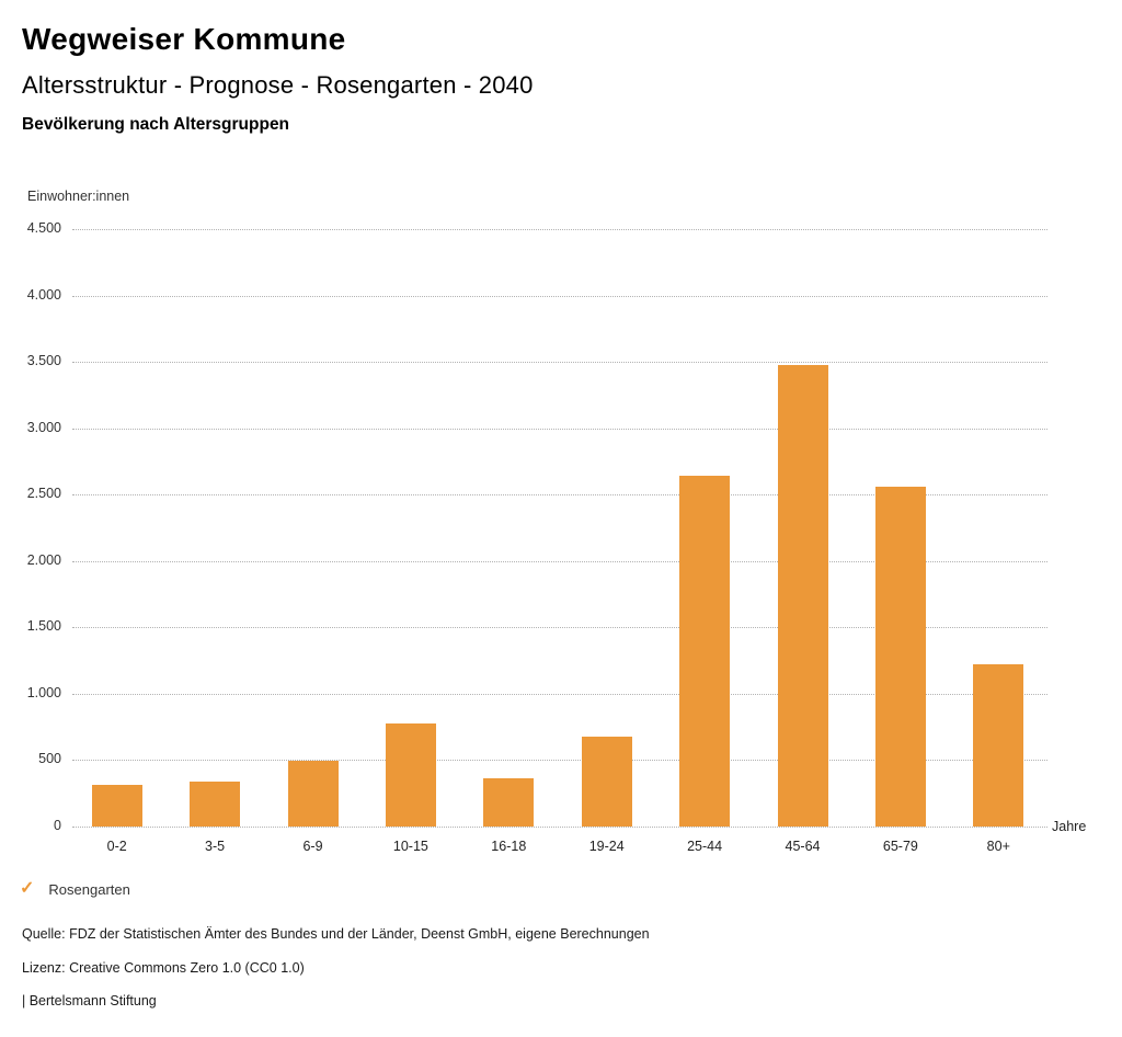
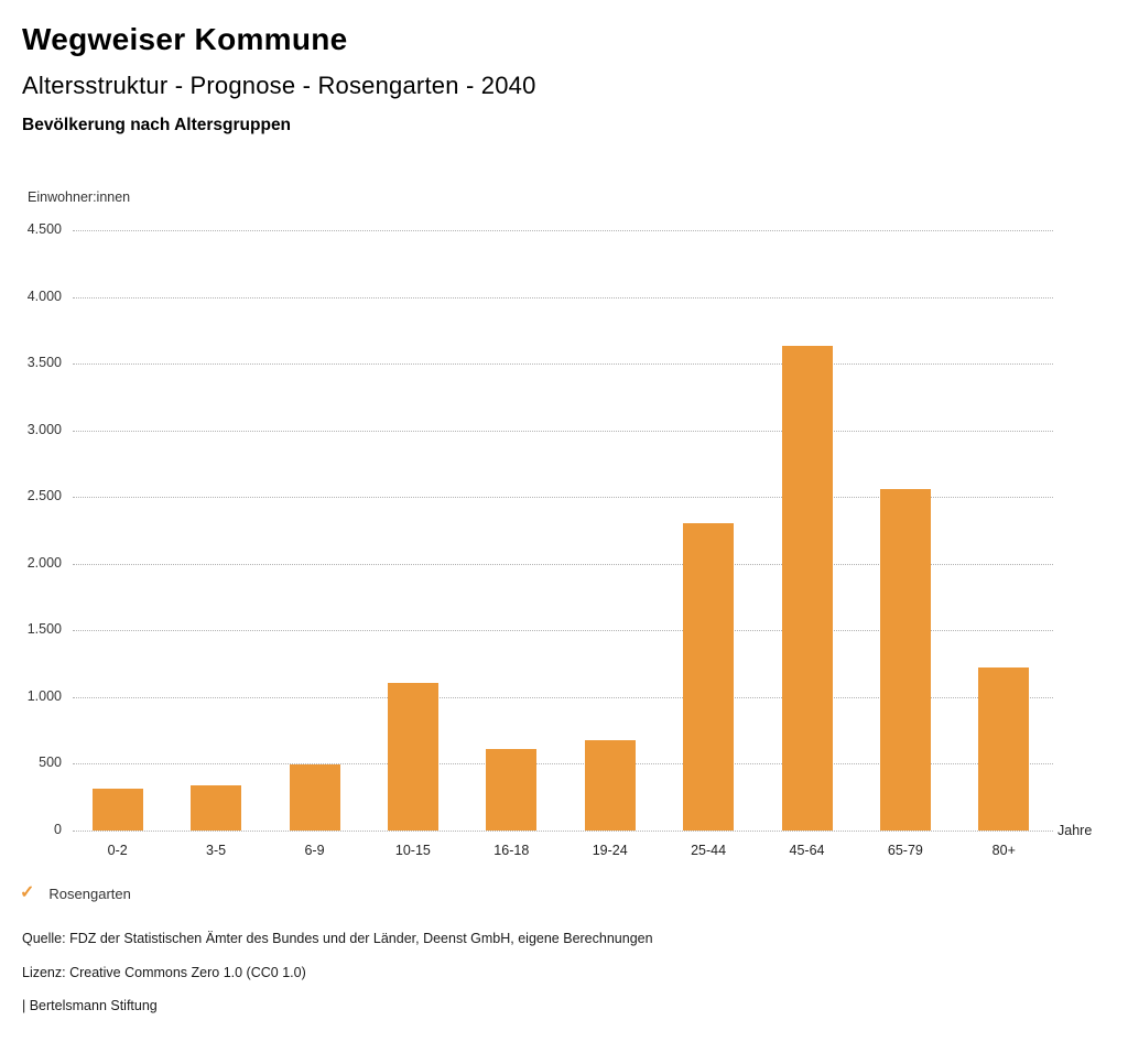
10-15: 780 -> 1110
16-18: 360 -> 610
25-44: 2640 -> 2300
45-64: 3480 -> 3630
